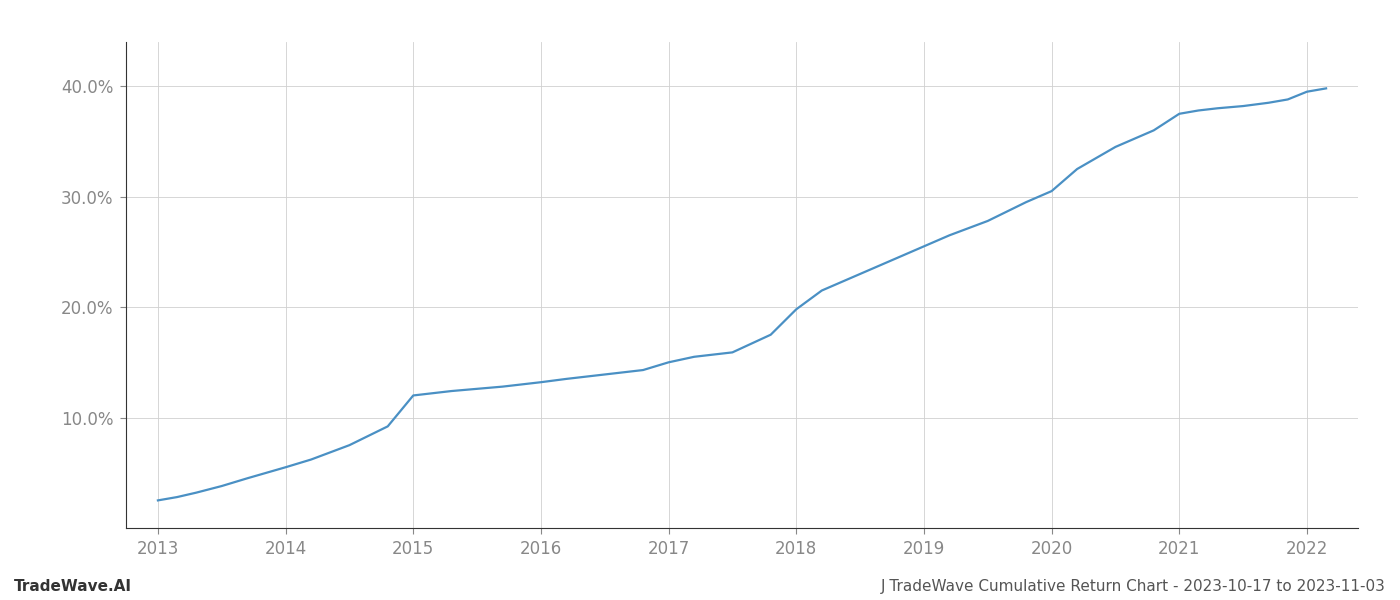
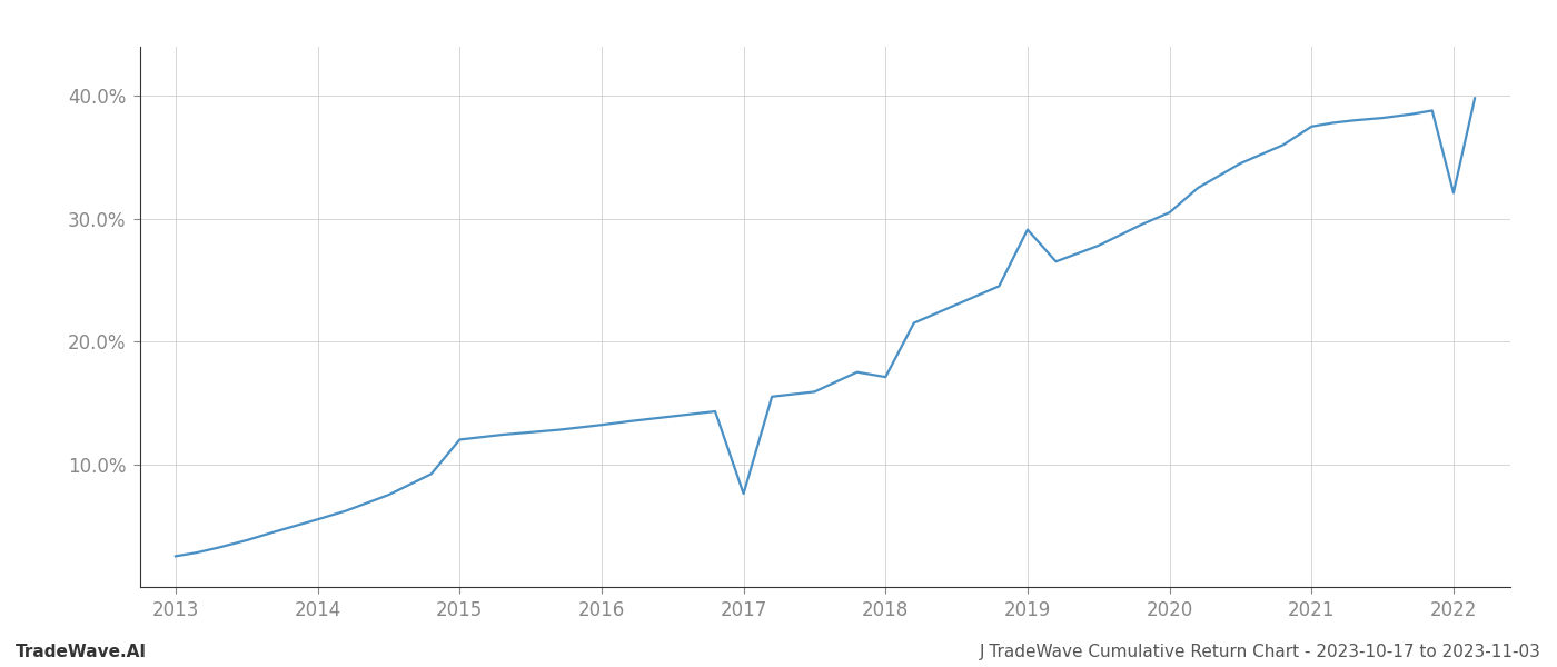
2017: 15.0% -> 7.6%
2018: 19.8% -> 17.1%
2019: 25.5% -> 29.1%
2022: 39.5% -> 32.1%
